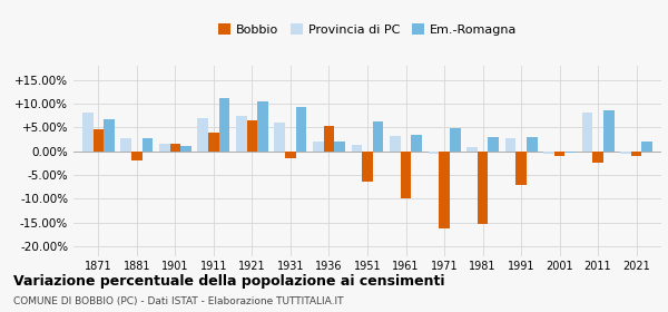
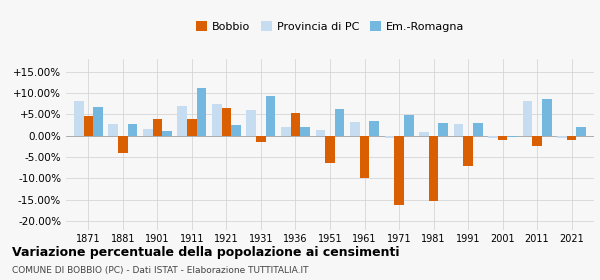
Bobbio/1881: -2.0% -> -4.0%
Bobbio/1901: 1.5% -> 4.0%
Em.-Romagna/1921: 10.4% -> 2.5%
